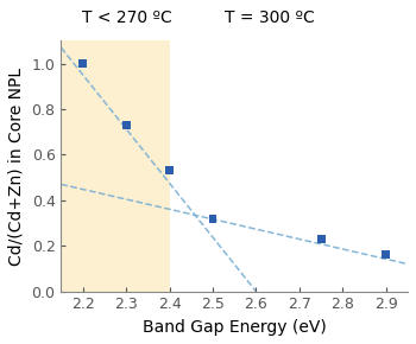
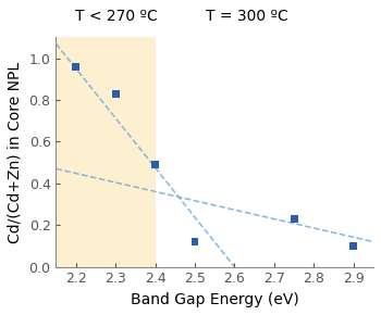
2.2: 1.00 -> 0.96
2.3: 0.73 -> 0.83
2.4: 0.53 -> 0.49
2.5: 0.32 -> 0.12
2.9: 0.16 -> 0.10
